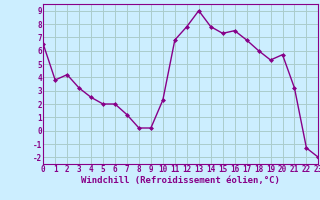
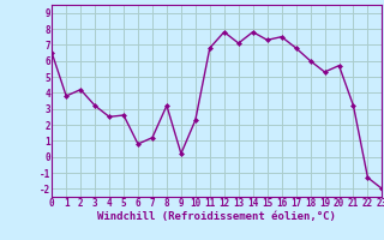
5: 2.0 -> 2.6
6: 2.0 -> 0.8
8: 0.2 -> 3.2
13: 9.0 -> 7.1
